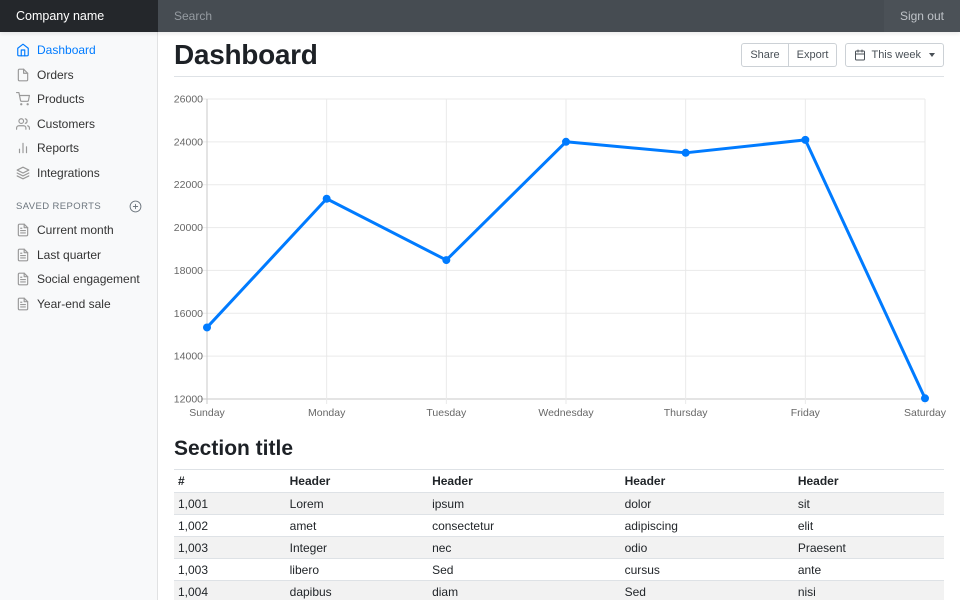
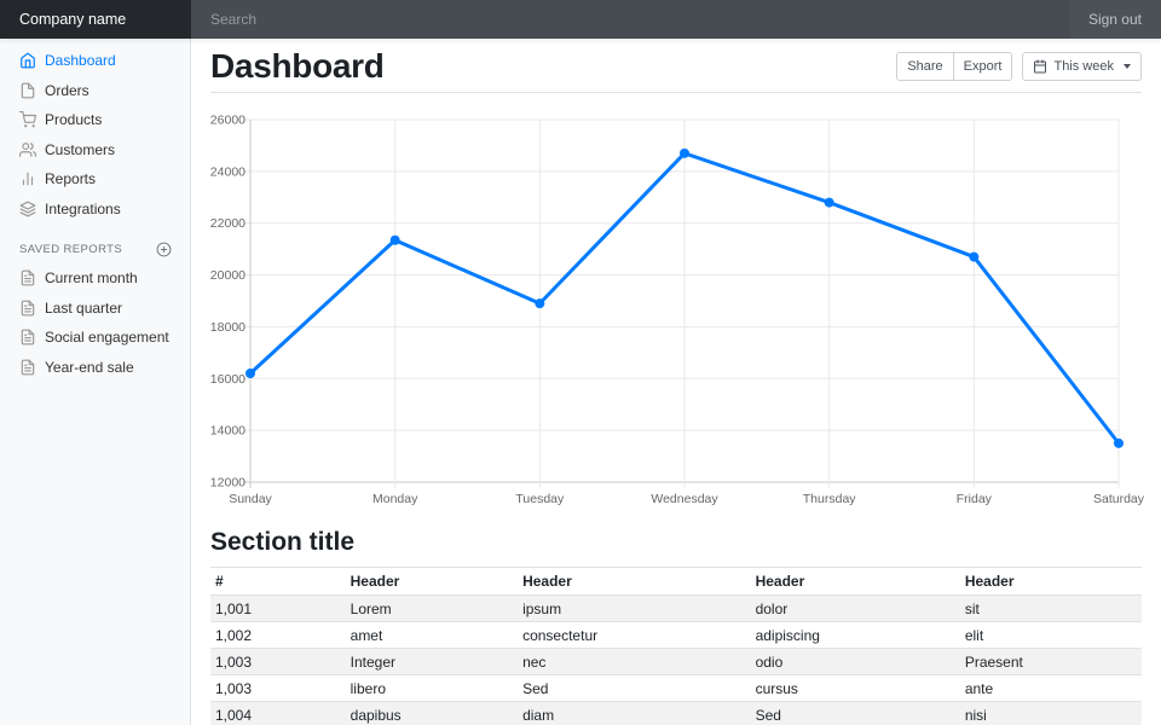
Sunday: 15300 -> 16200
Tuesday: 18500 -> 18900
Wednesday: 24000 -> 24700
Thursday: 23500 -> 22800
Friday: 24100 -> 20700
Saturday: 12000 -> 13500
